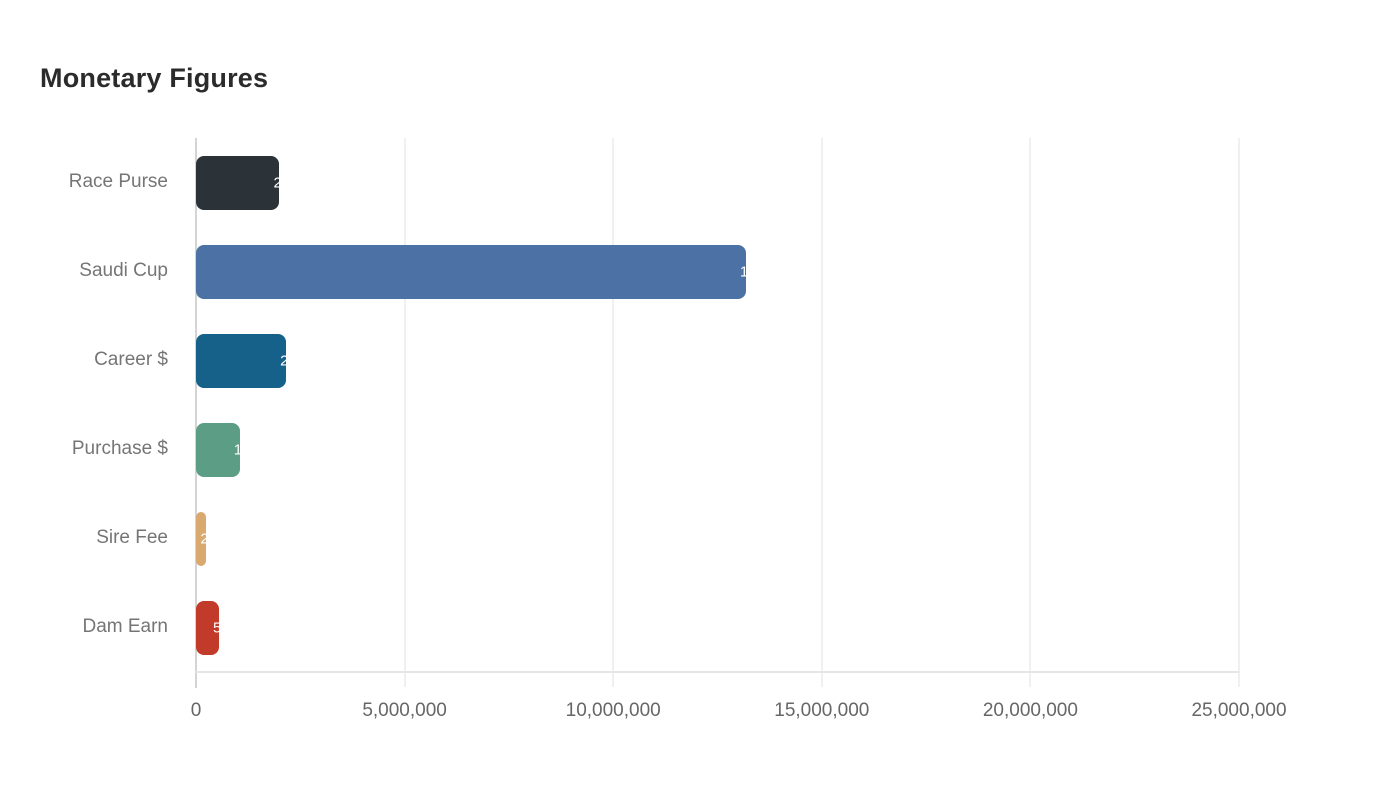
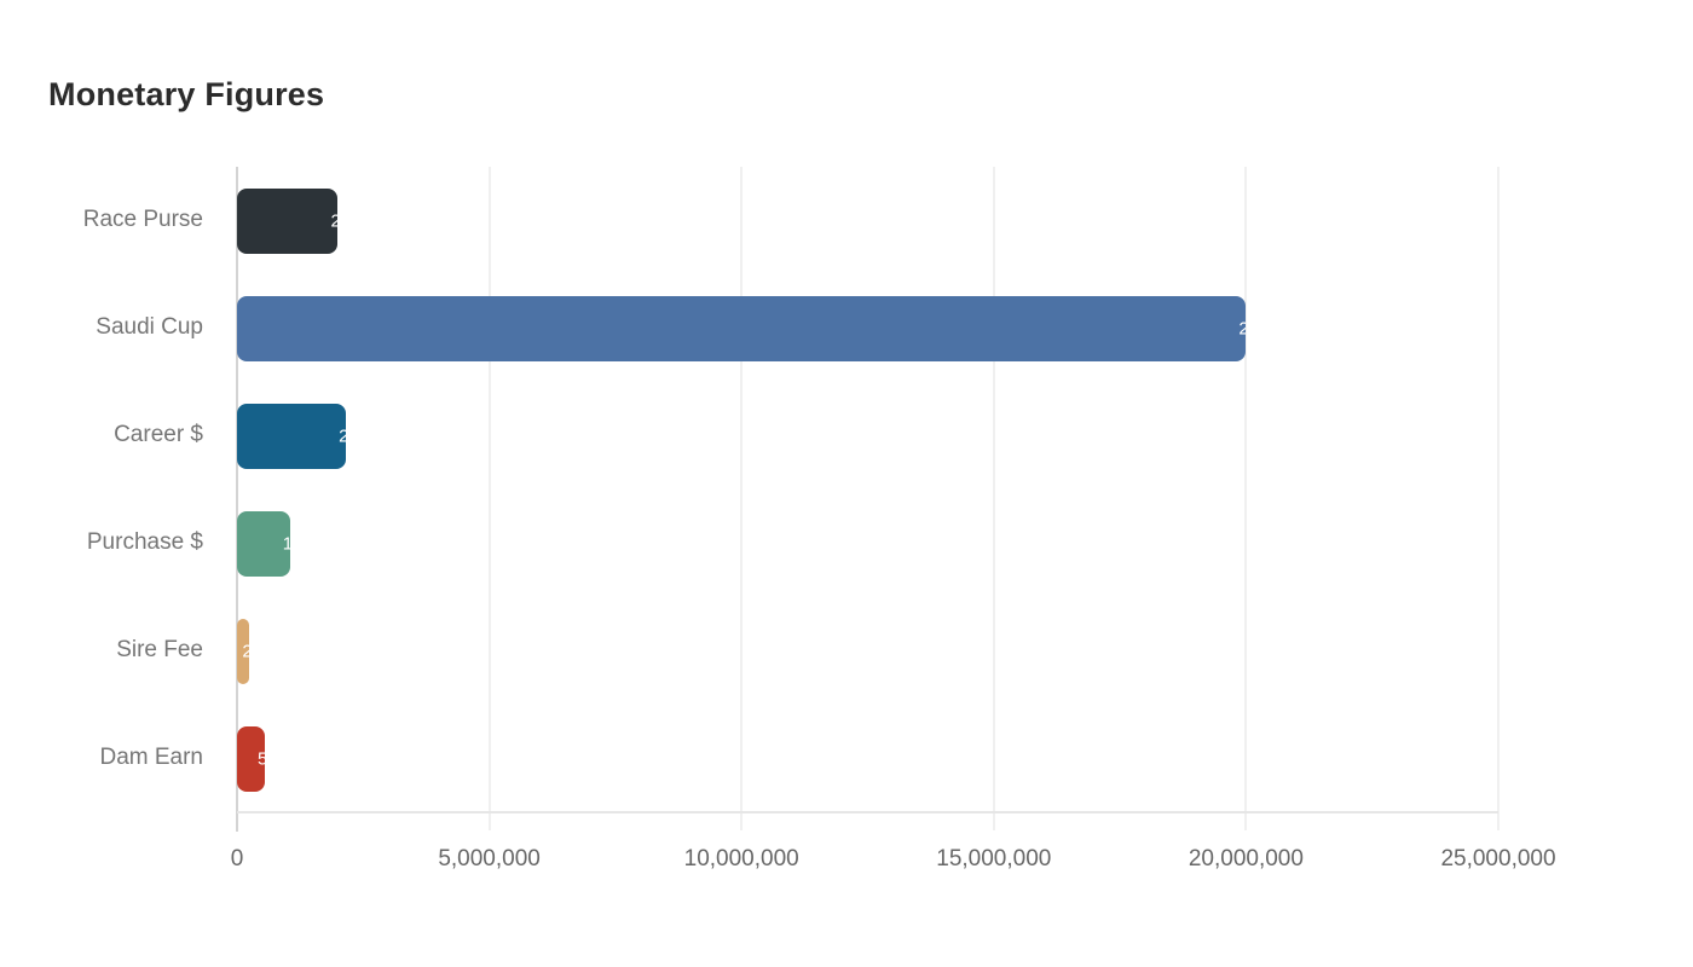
Saudi Cup: 13,180,000 -> 20,000,000
